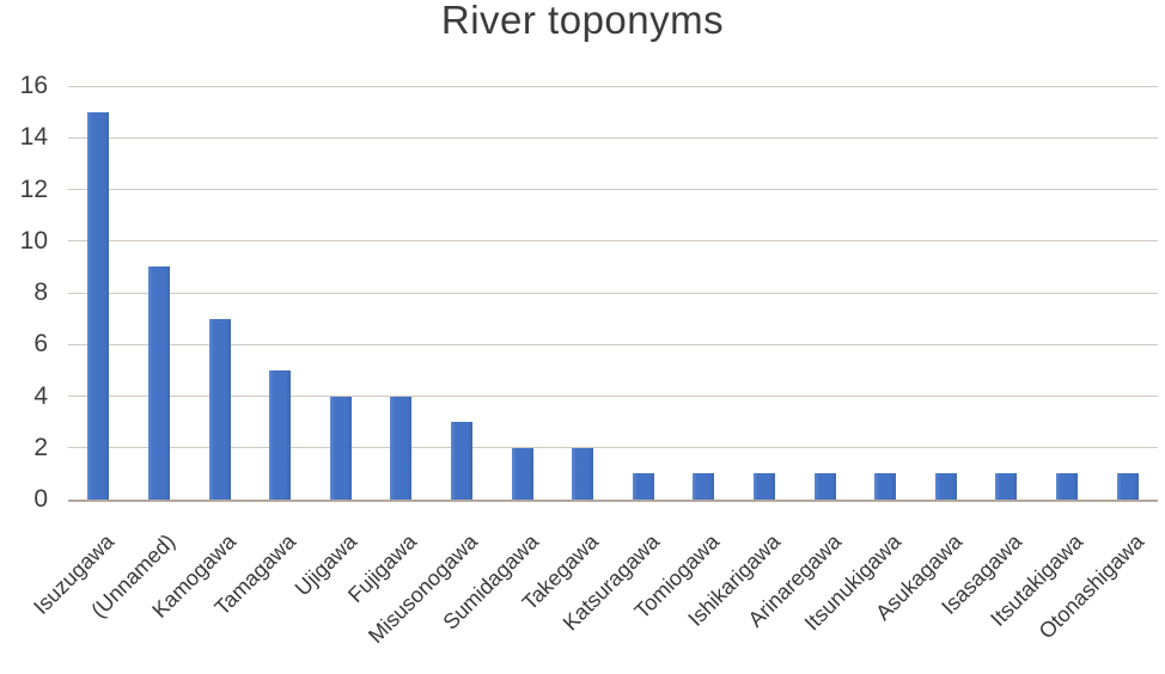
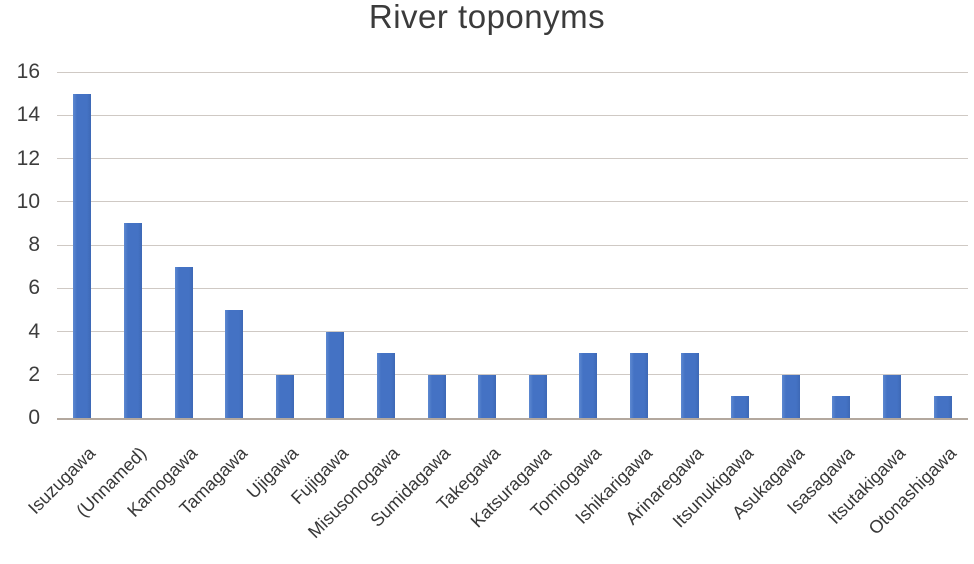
Ujigawa: 4 -> 2
Katsuragawa: 1 -> 2
Tomiogawa: 1 -> 3
Ishikarigawa: 1 -> 3
Arinaregawa: 1 -> 3
Asukagawa: 1 -> 2
Itsutakigawa: 1 -> 2
